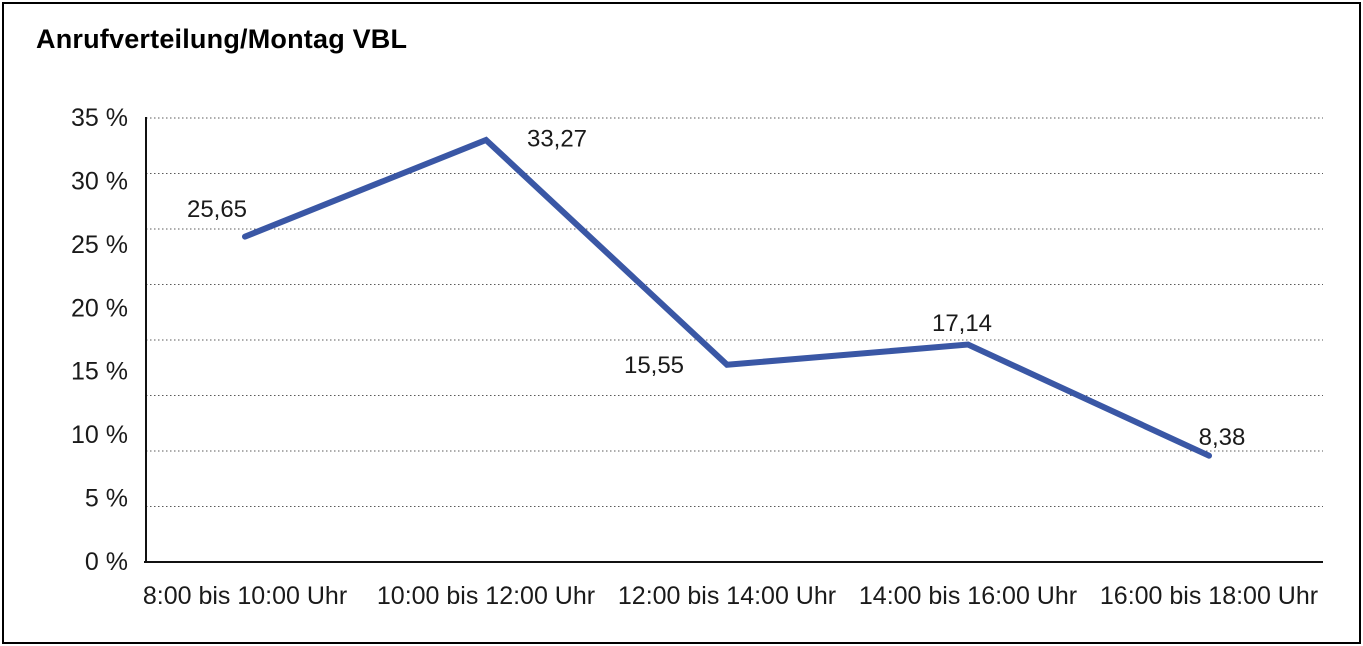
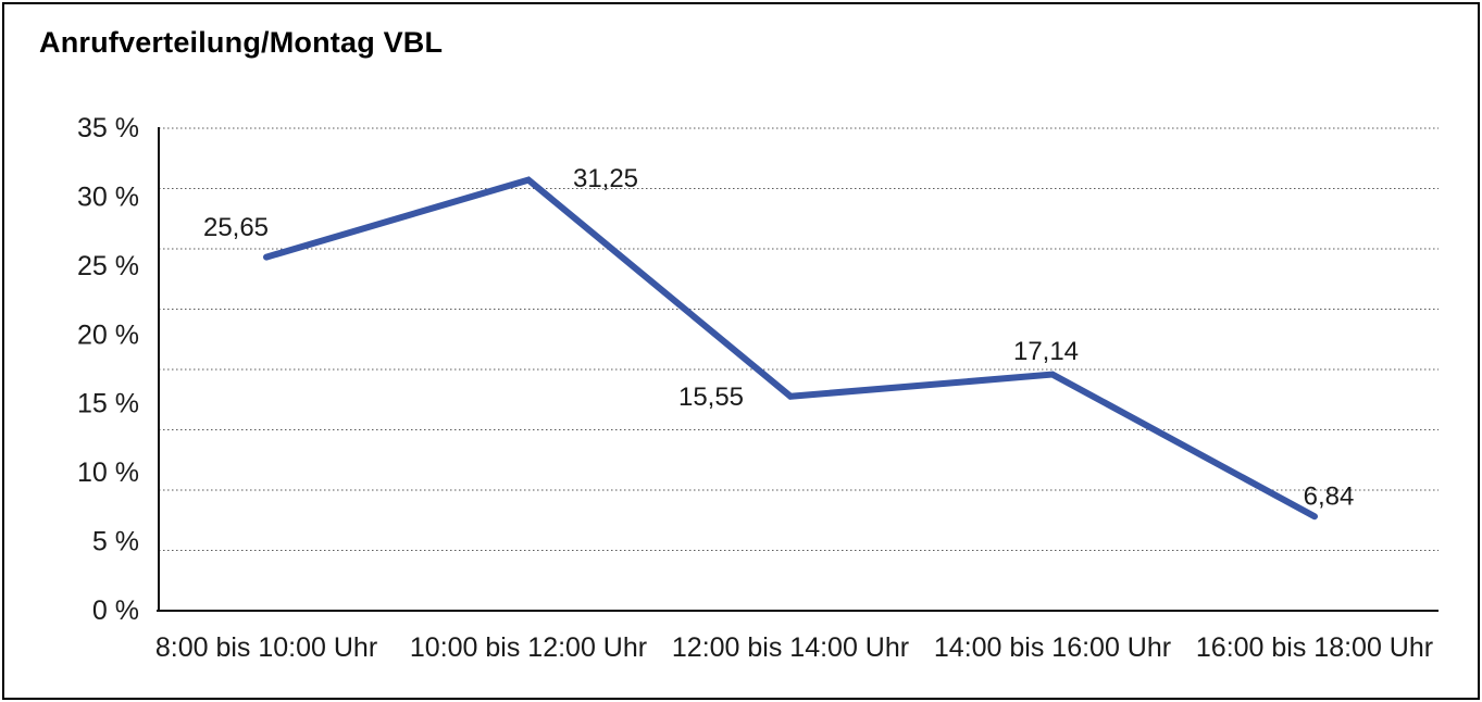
10:00 bis 12:00 Uhr: 33,27 -> 31,25
16:00 bis 18:00 Uhr: 8,38 -> 6,84
